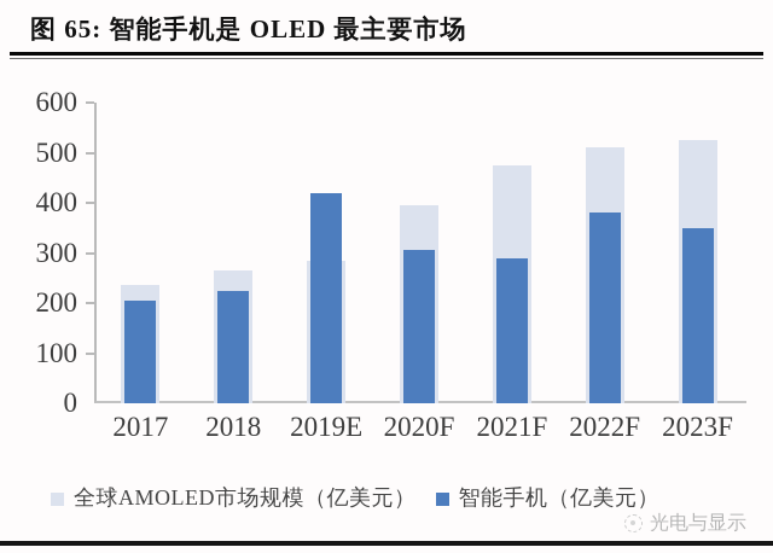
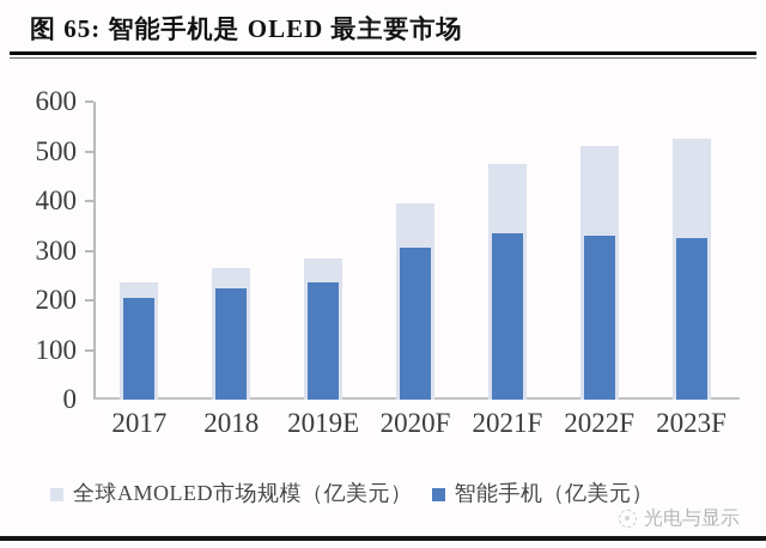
智能手机（亿美元）/2019E: 420 -> 240
智能手机（亿美元）/2021F: 290 -> 340
智能手机（亿美元）/2022F: 380 -> 330
智能手机（亿美元）/2023F: 350 -> 320
